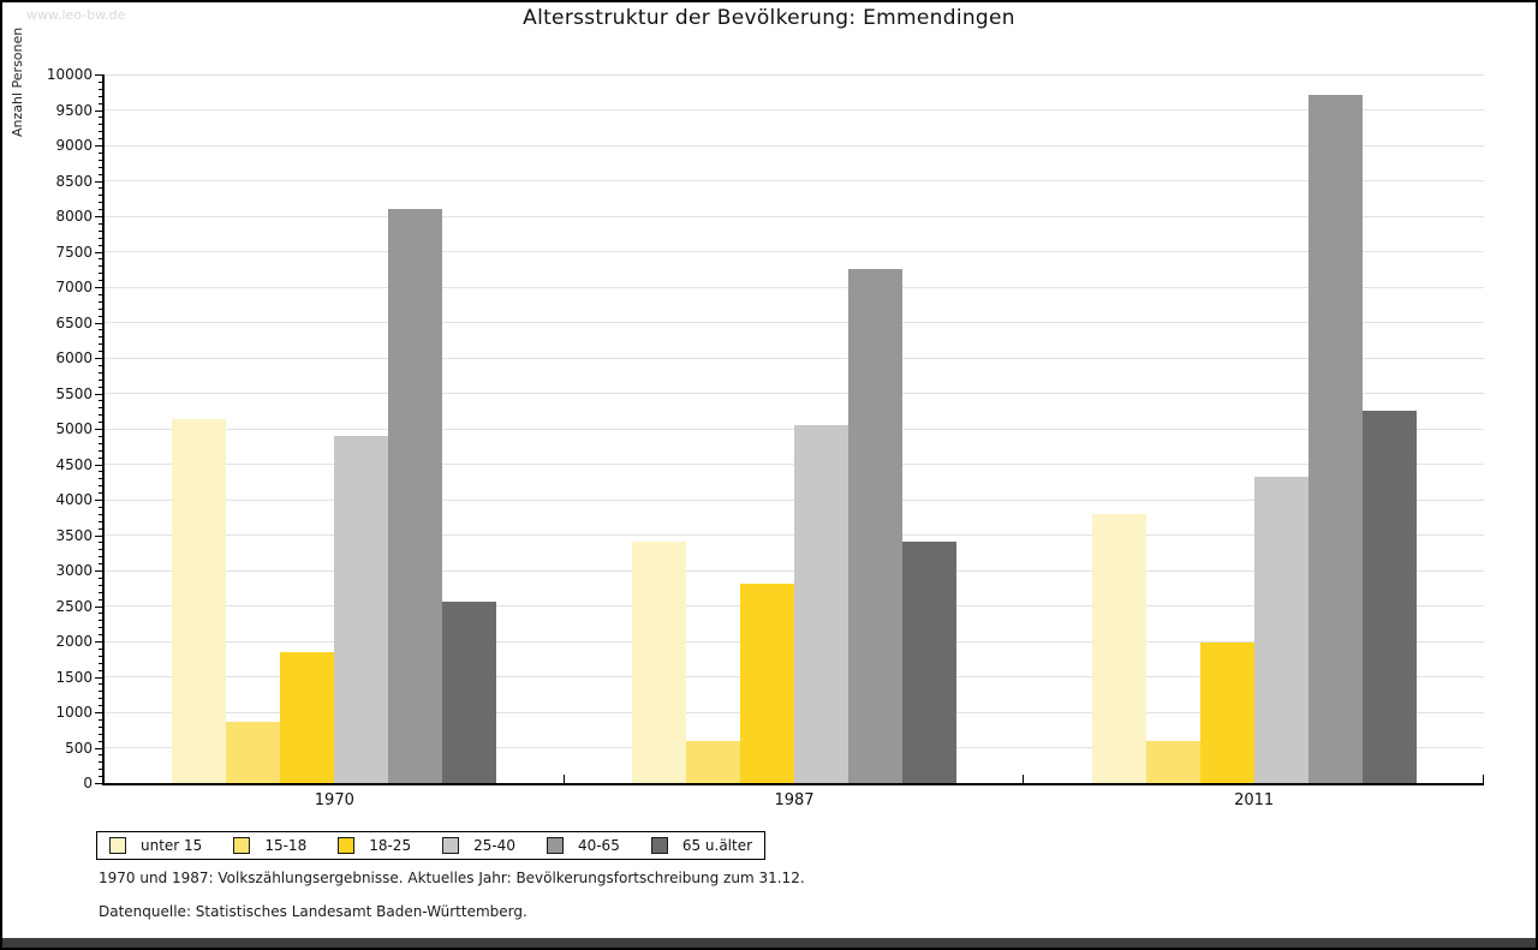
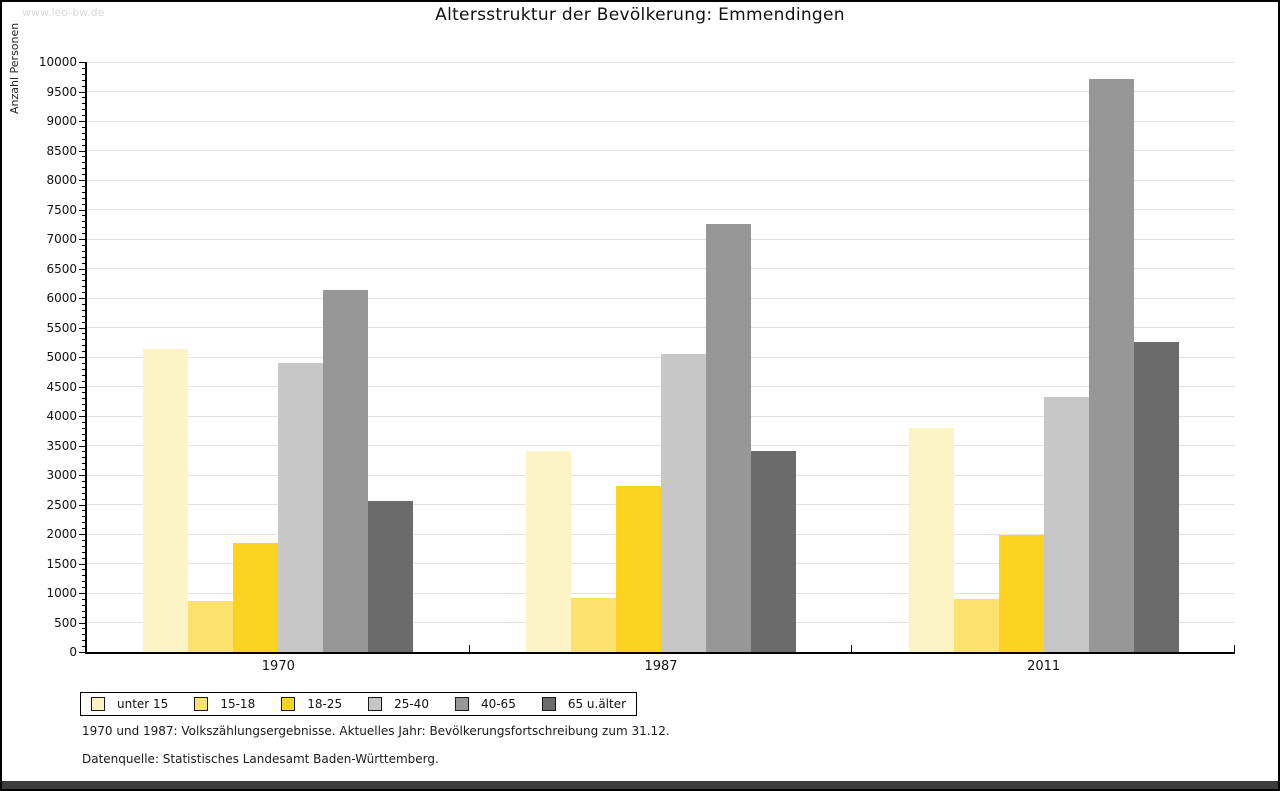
40-65/1970: 8100 -> 6100
15-18/1987: 600 -> 900
15-18/2011: 600 -> 900
